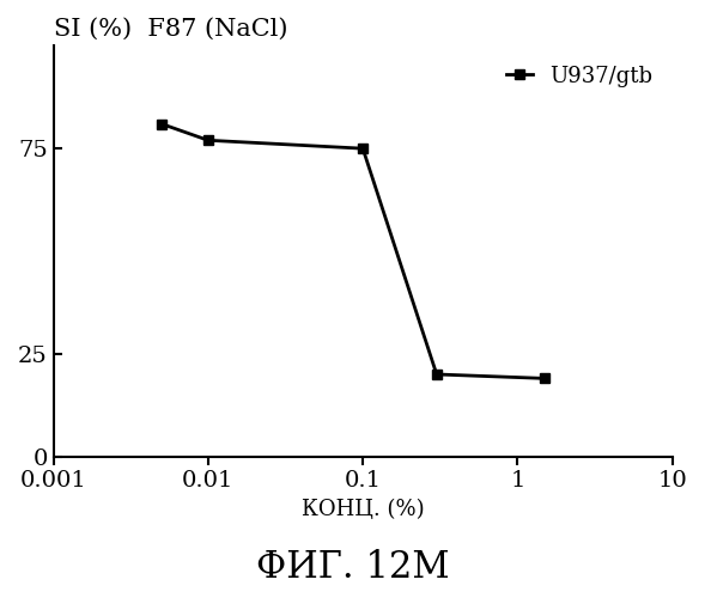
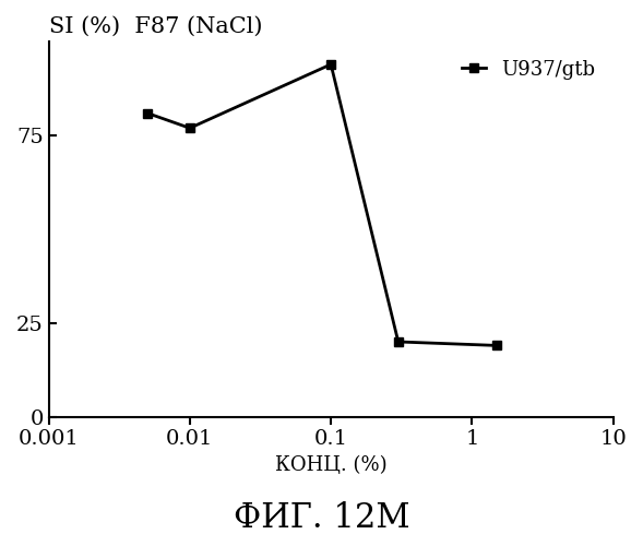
0.1: 75 -> 94
